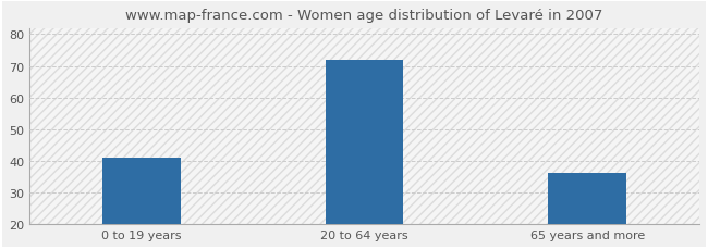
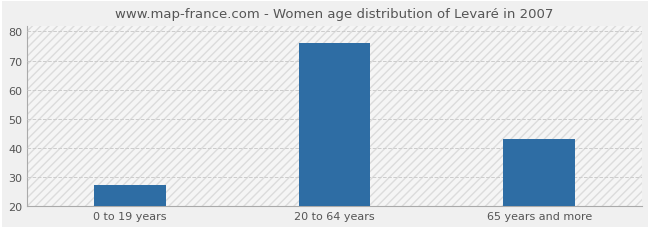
0 to 19 years: 41 -> 27
20 to 64 years: 72 -> 76
65 years and more: 36 -> 43
